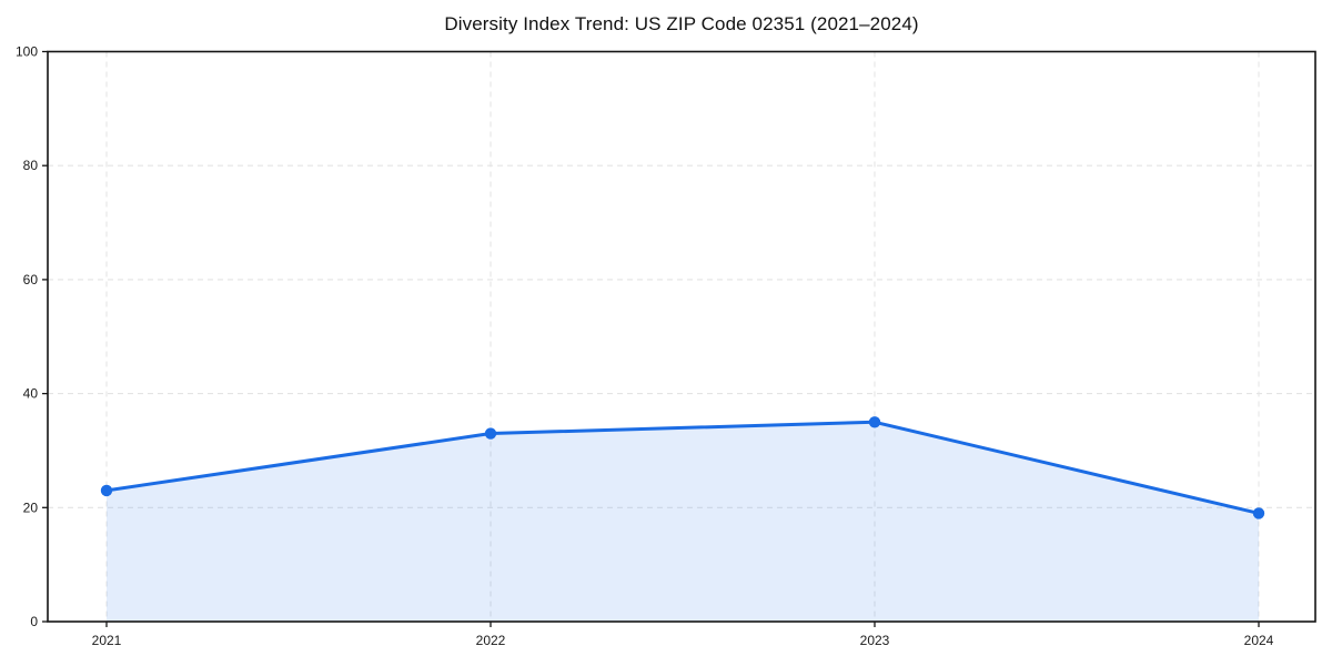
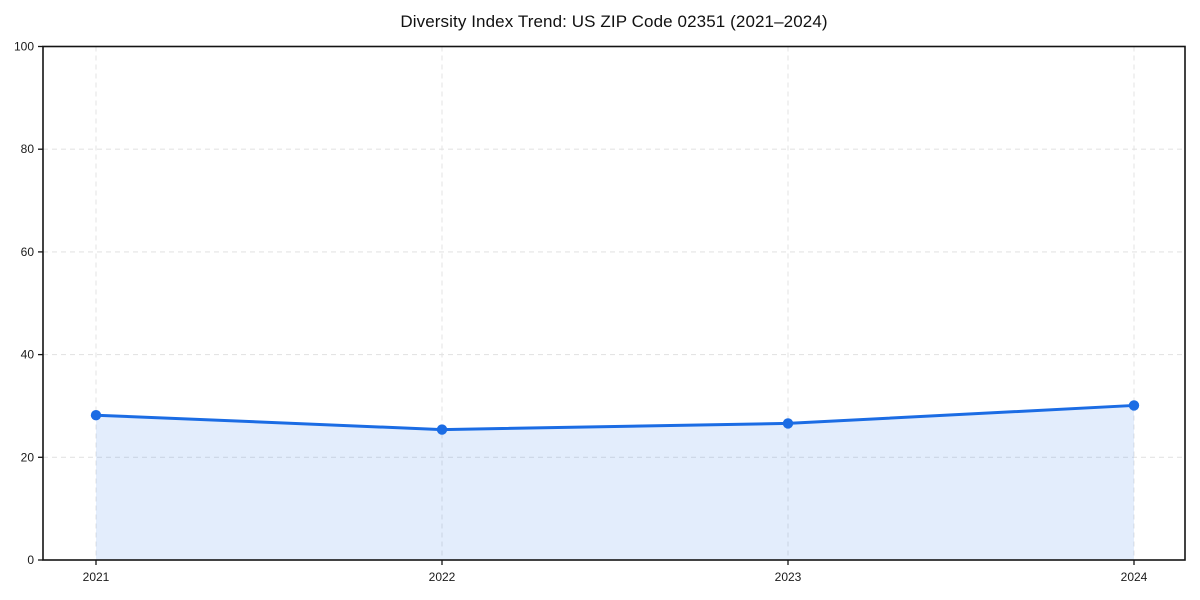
2021: 23 -> 28
2022: 33 -> 25
2023: 35 -> 27
2024: 19 -> 30
